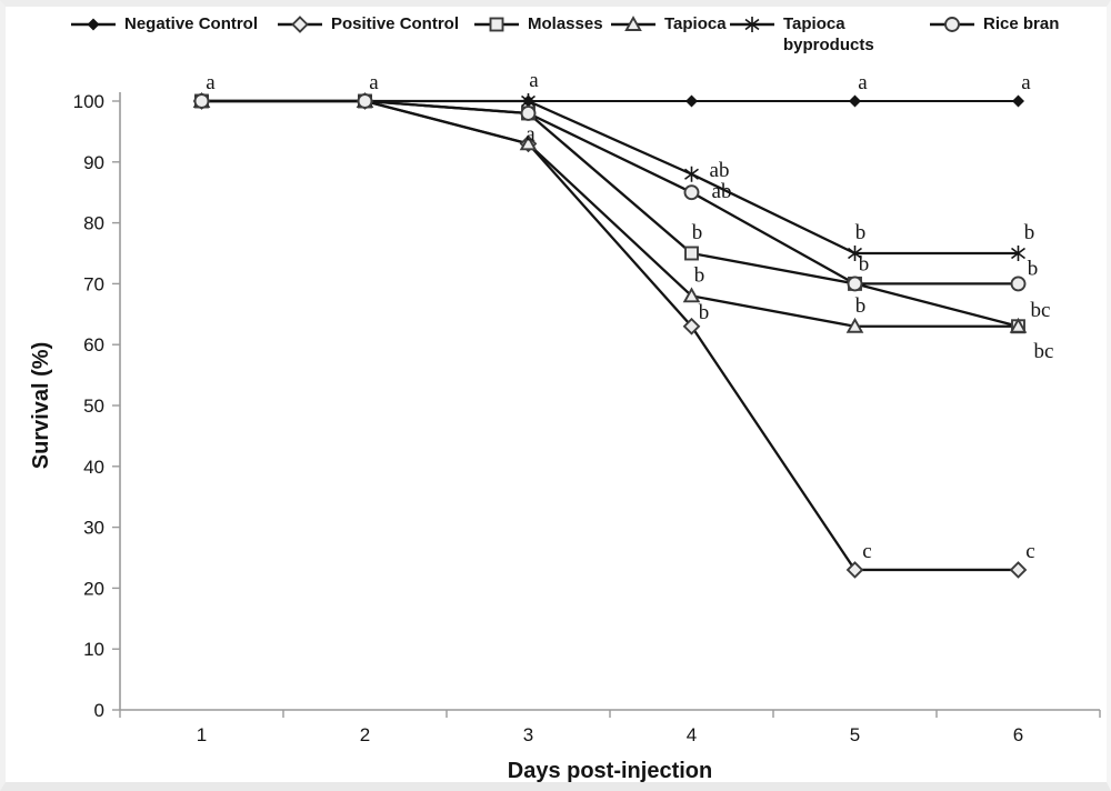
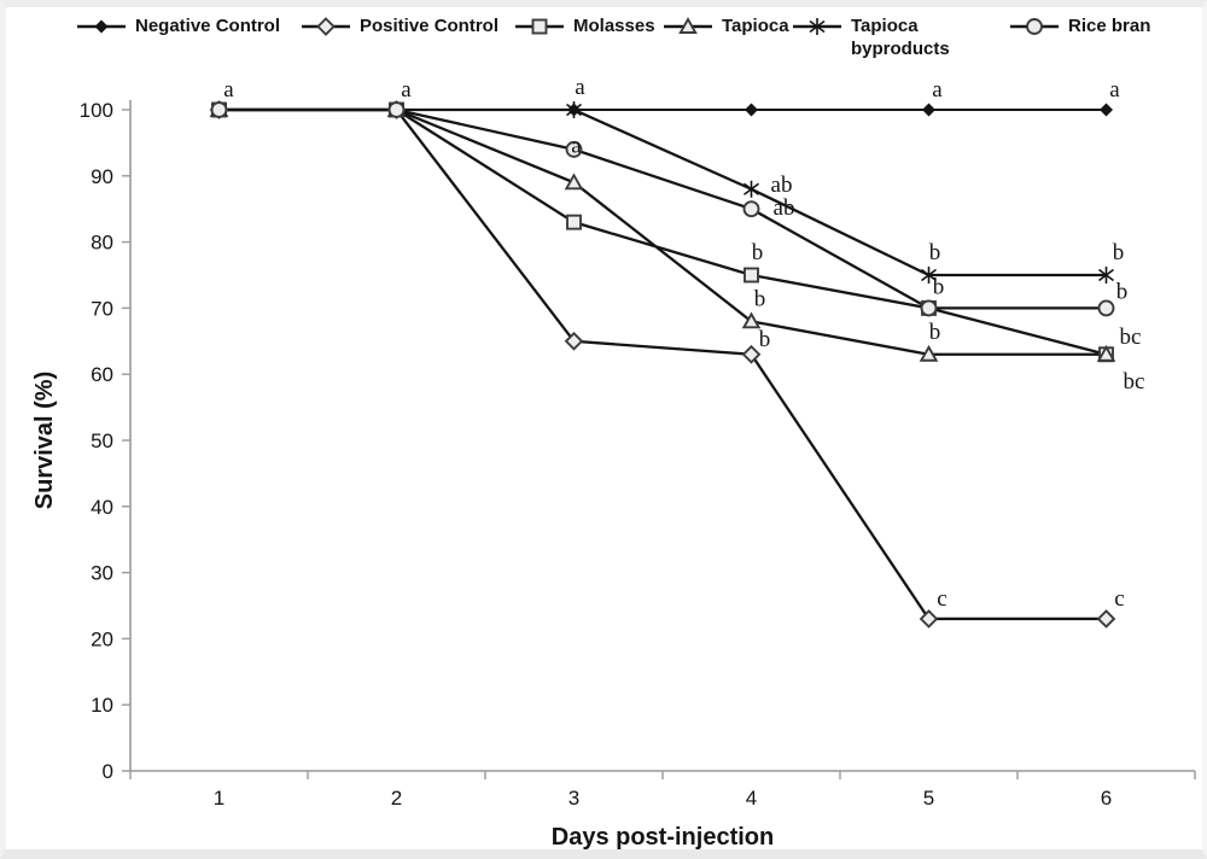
Positive Control/3: 93 -> 65
Molasses/3: 98 -> 83
Tapioca/3: 93 -> 89
Rice bran/3: 98 -> 94
